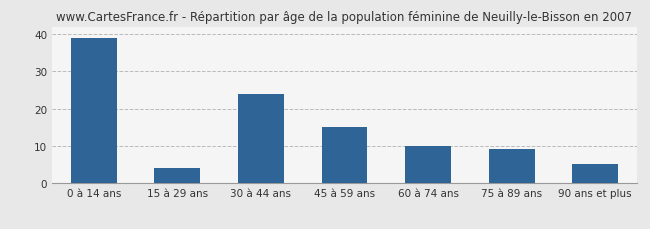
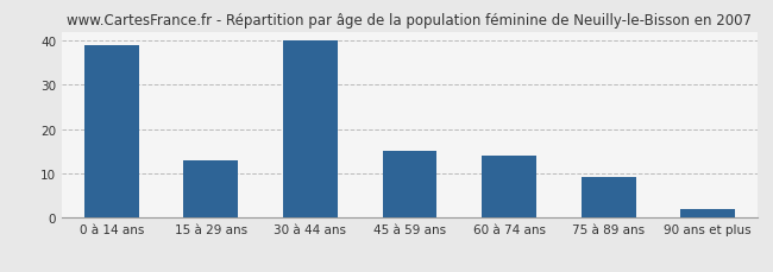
15 à 29 ans: 4 -> 13
30 à 44 ans: 24 -> 40
60 à 74 ans: 10 -> 14
90 ans et plus: 5 -> 2
